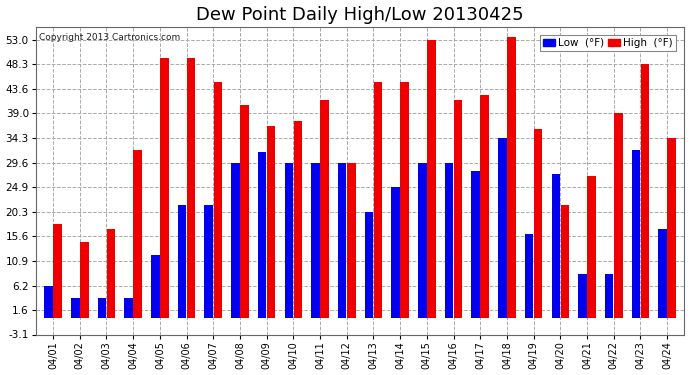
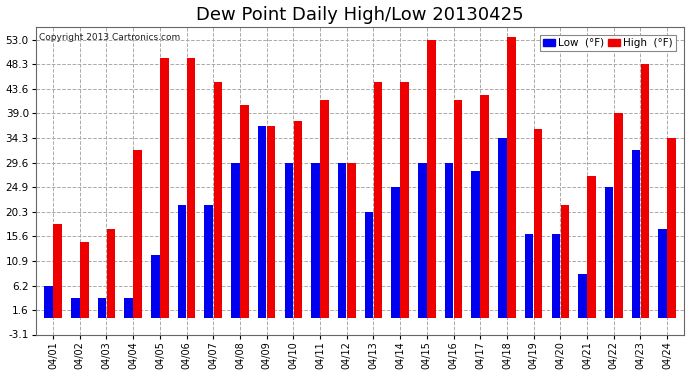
Low (°F)/04/09: 31.6 -> 36.5
Low (°F)/04/20: 27.4 -> 16.0
Low (°F)/04/22: 8.4 -> 25.0
